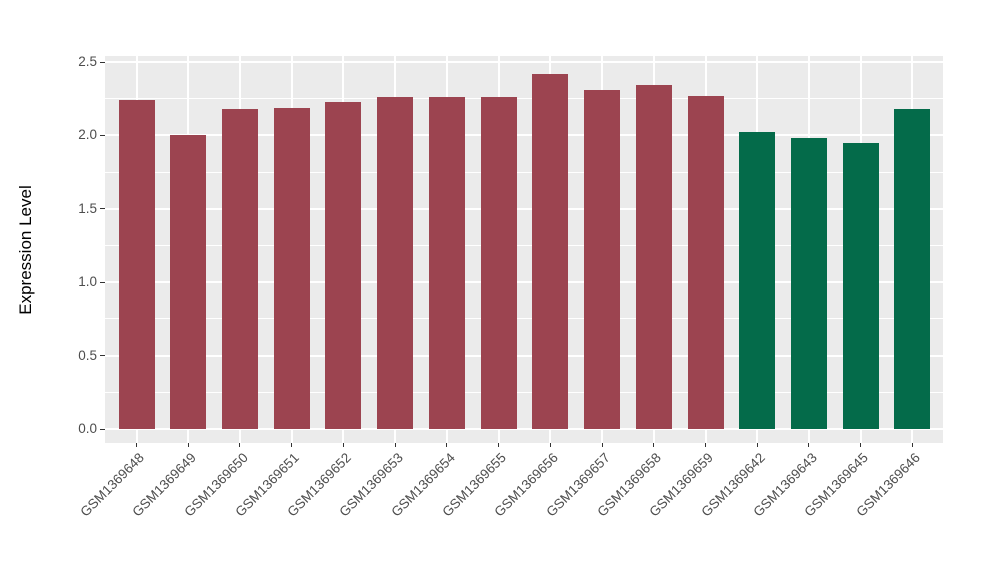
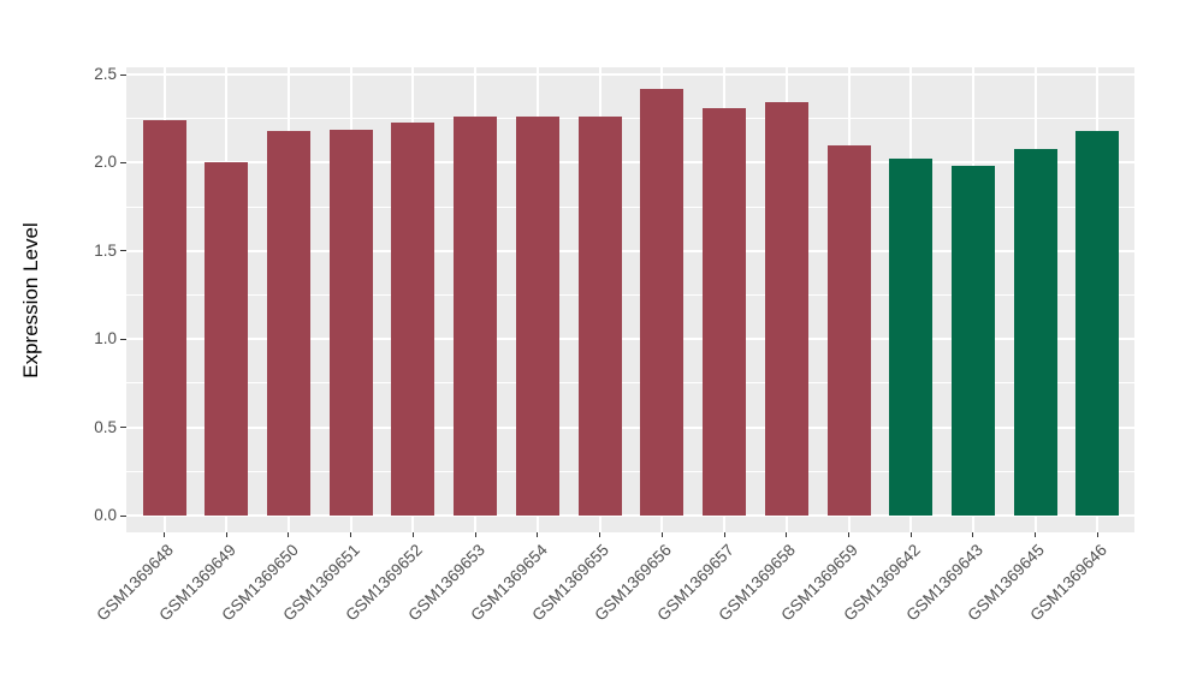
GSM1369659: 2.27 -> 2.10
GSM1369645: 1.95 -> 2.08
